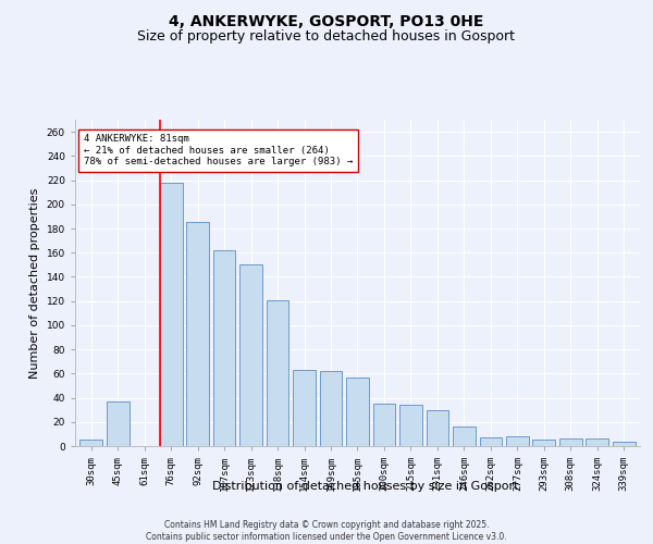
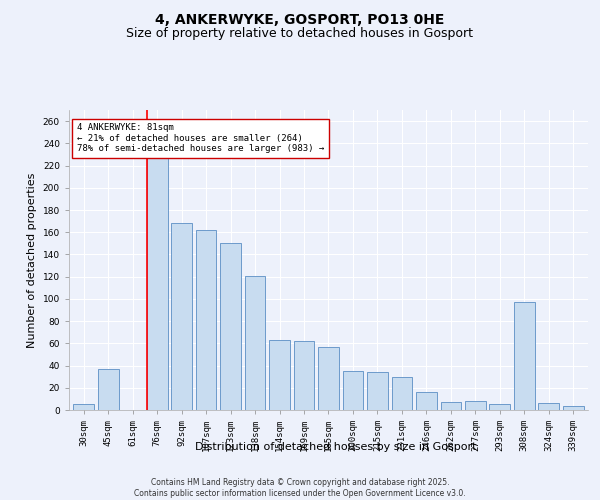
76sqm: 218 -> 227
92sqm: 185 -> 168
308sqm: 6 -> 97
